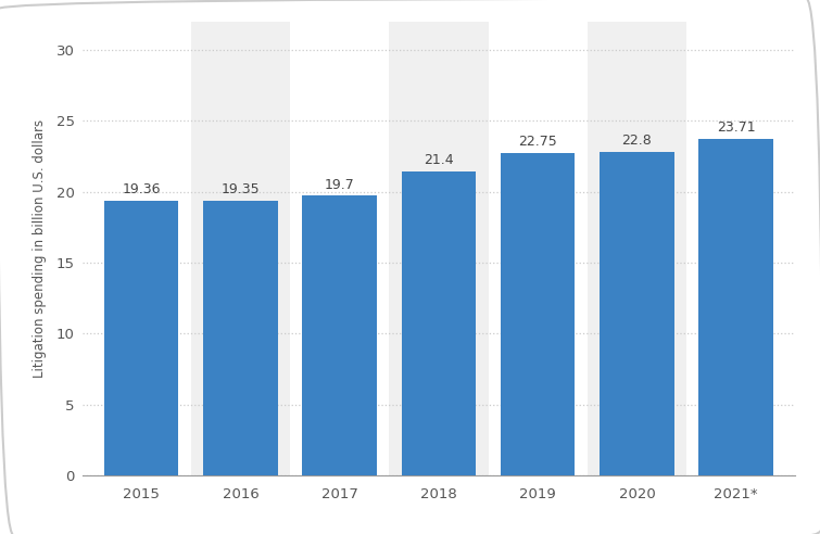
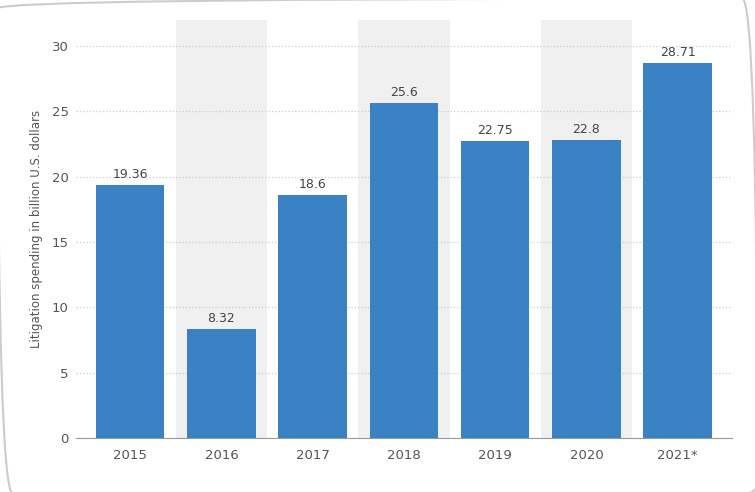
2016: 19.35 -> 8.32
2017: 19.7 -> 18.6
2018: 21.4 -> 25.6
2021*: 23.71 -> 28.71
